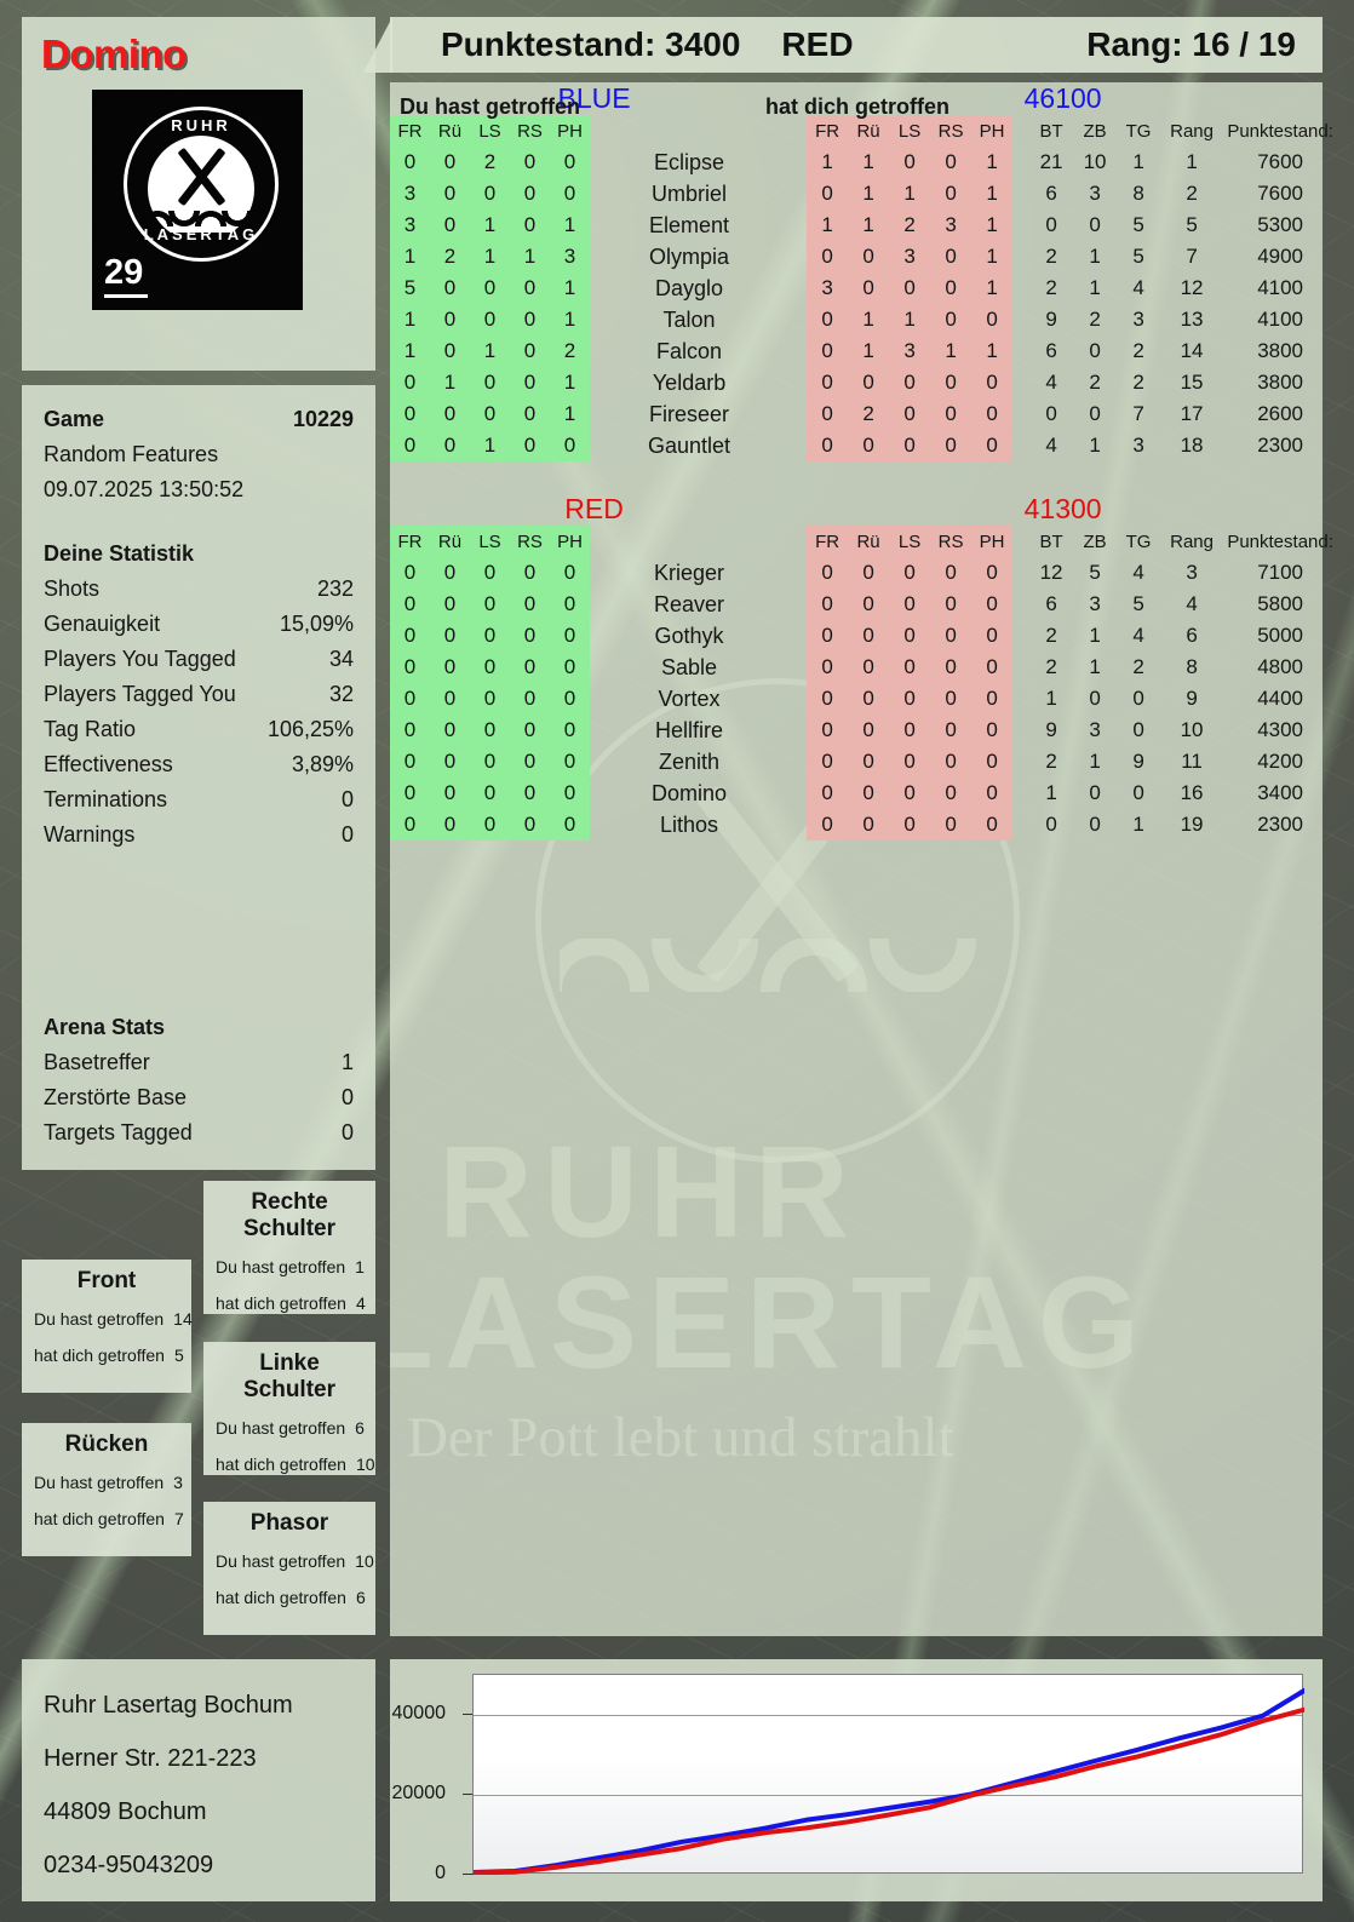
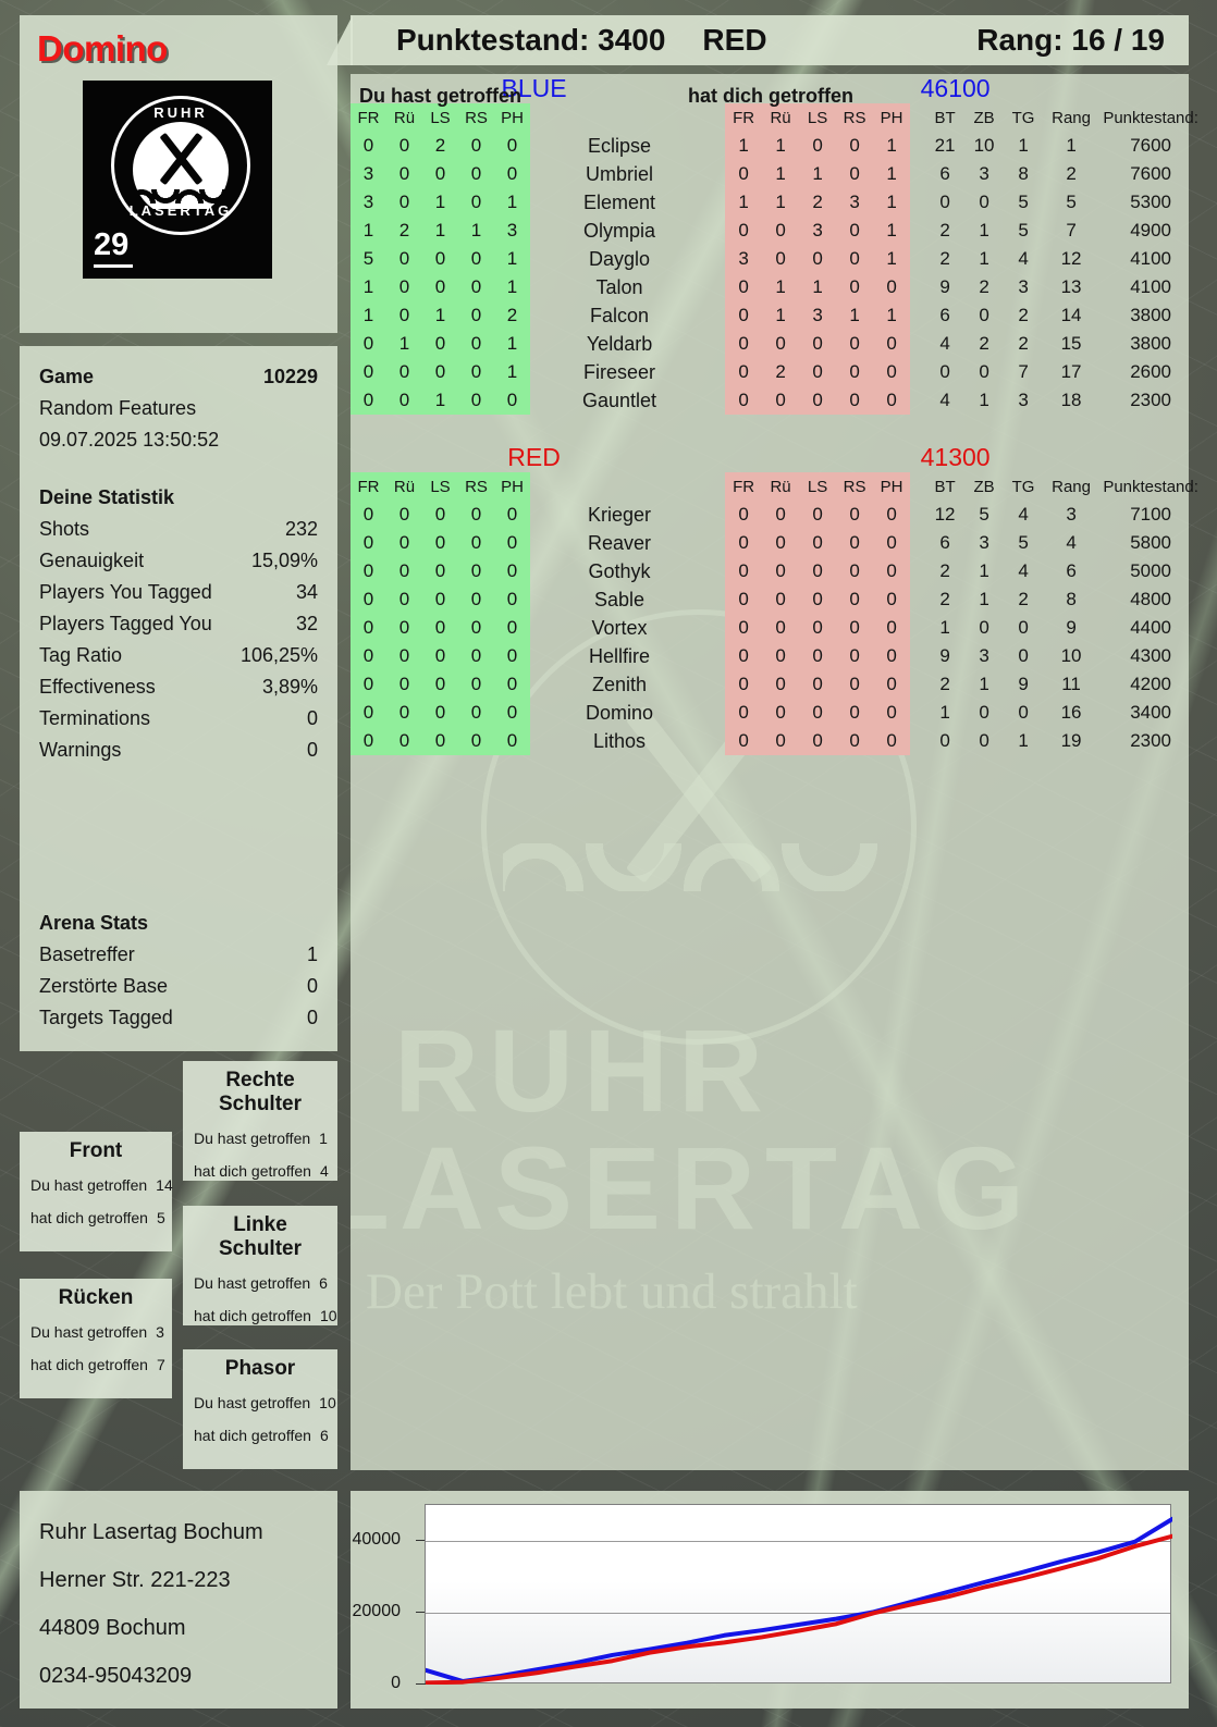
BLUE/0: 1000 -> 4000
